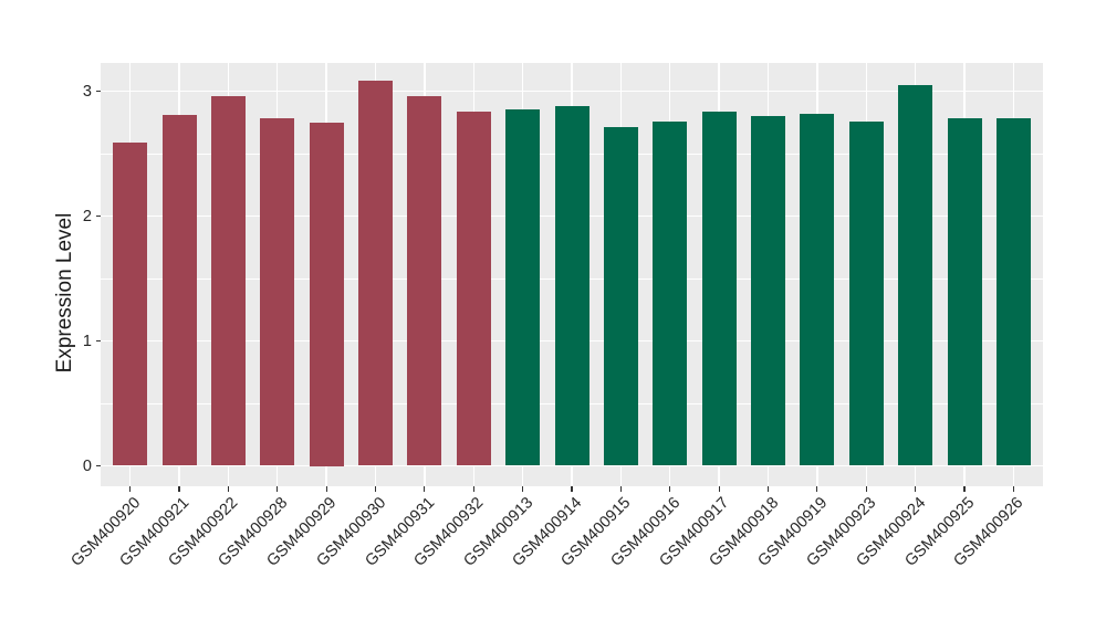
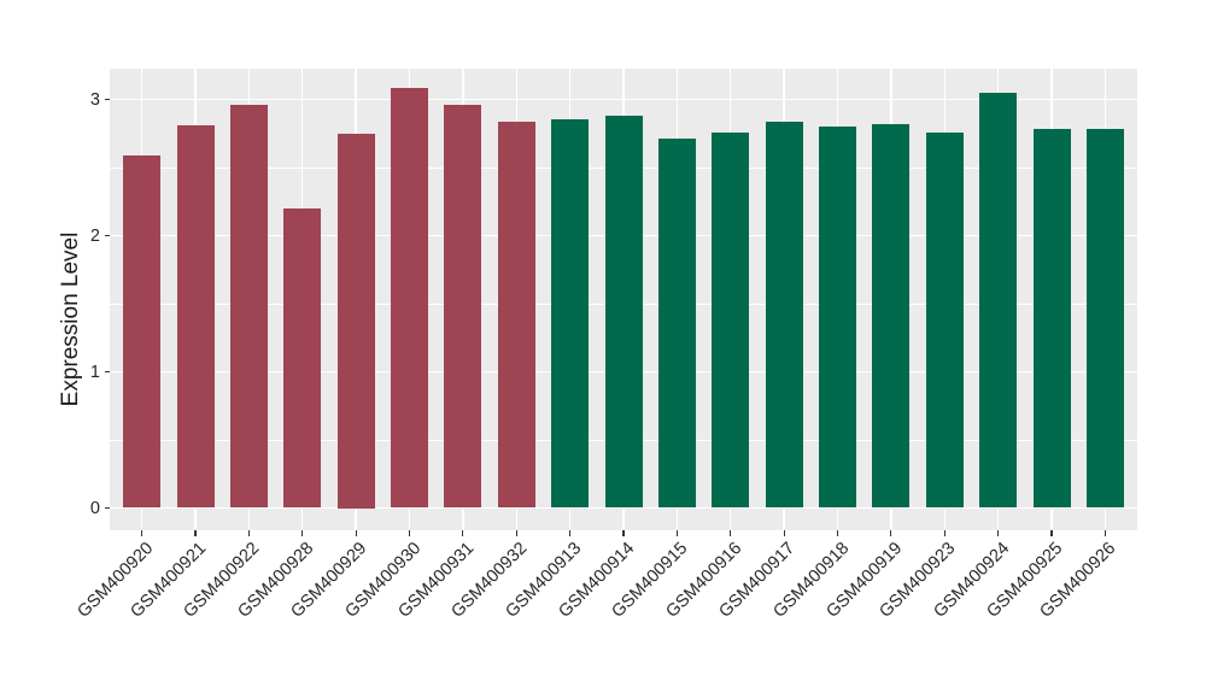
GSM400928: 2.78 -> 2.20
